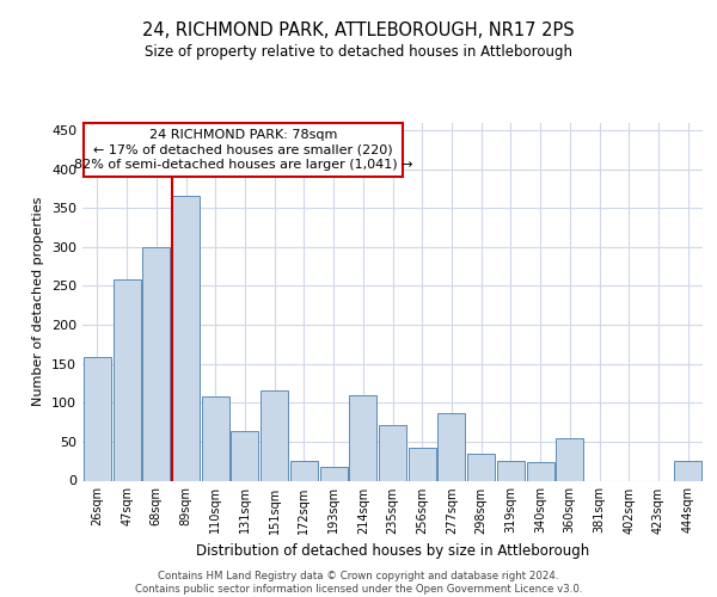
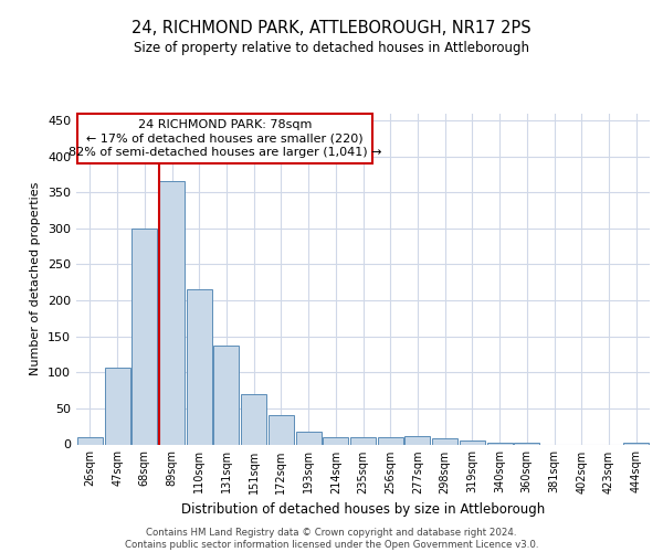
26sqm: 158 -> 10
47sqm: 258 -> 107
110sqm: 108 -> 215
131sqm: 64 -> 138
151sqm: 116 -> 70
172sqm: 26 -> 40
214sqm: 110 -> 10
235sqm: 72 -> 10
256sqm: 42 -> 10
277sqm: 86 -> 12
298sqm: 34 -> 8
319sqm: 26 -> 5
340sqm: 24 -> 3
360sqm: 54 -> 2
444sqm: 26 -> 2
